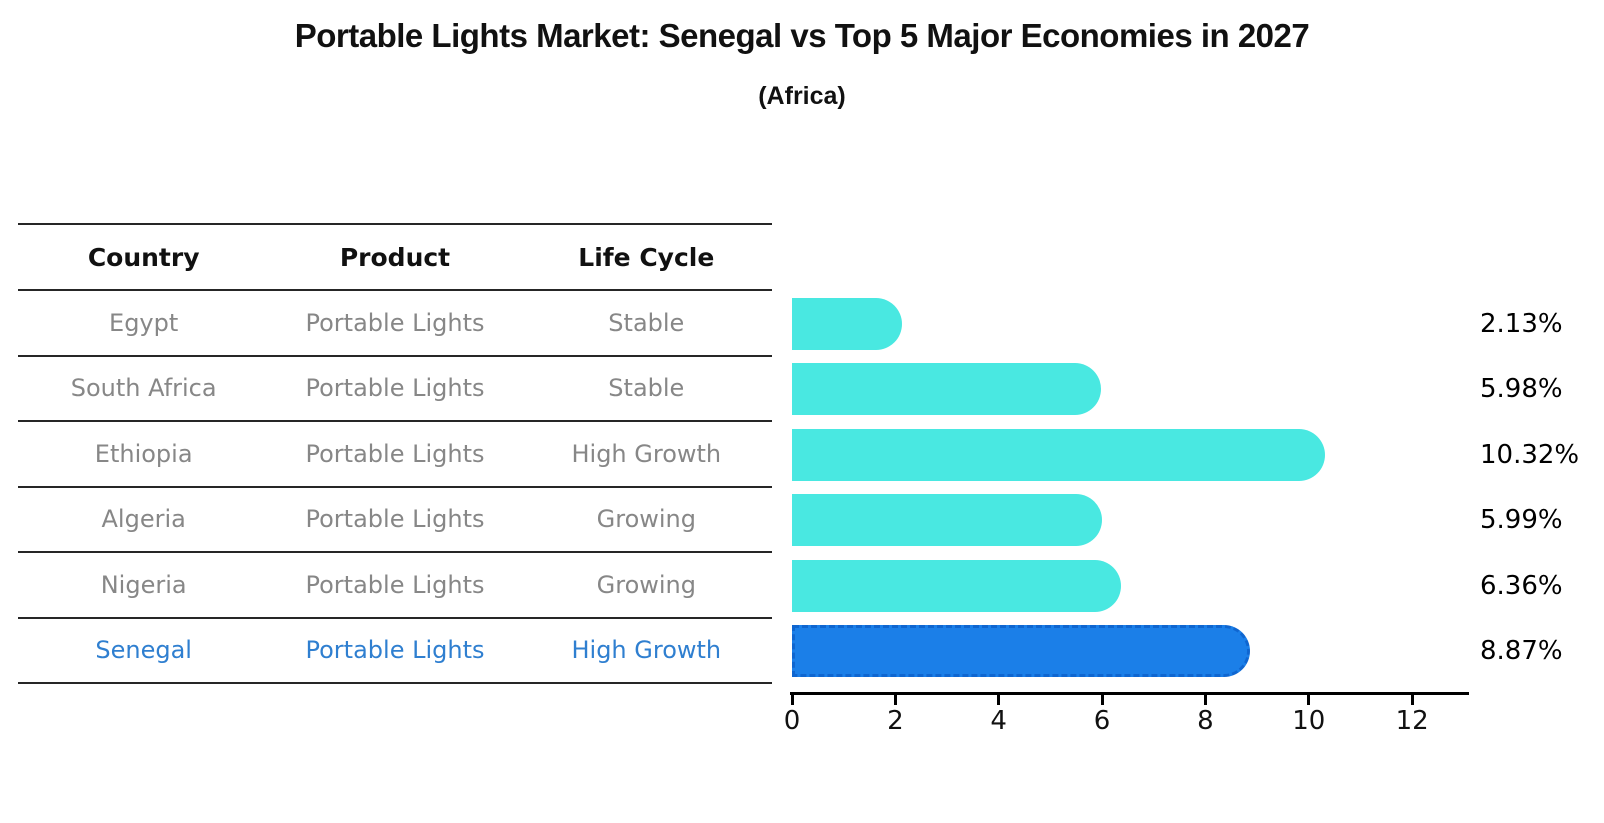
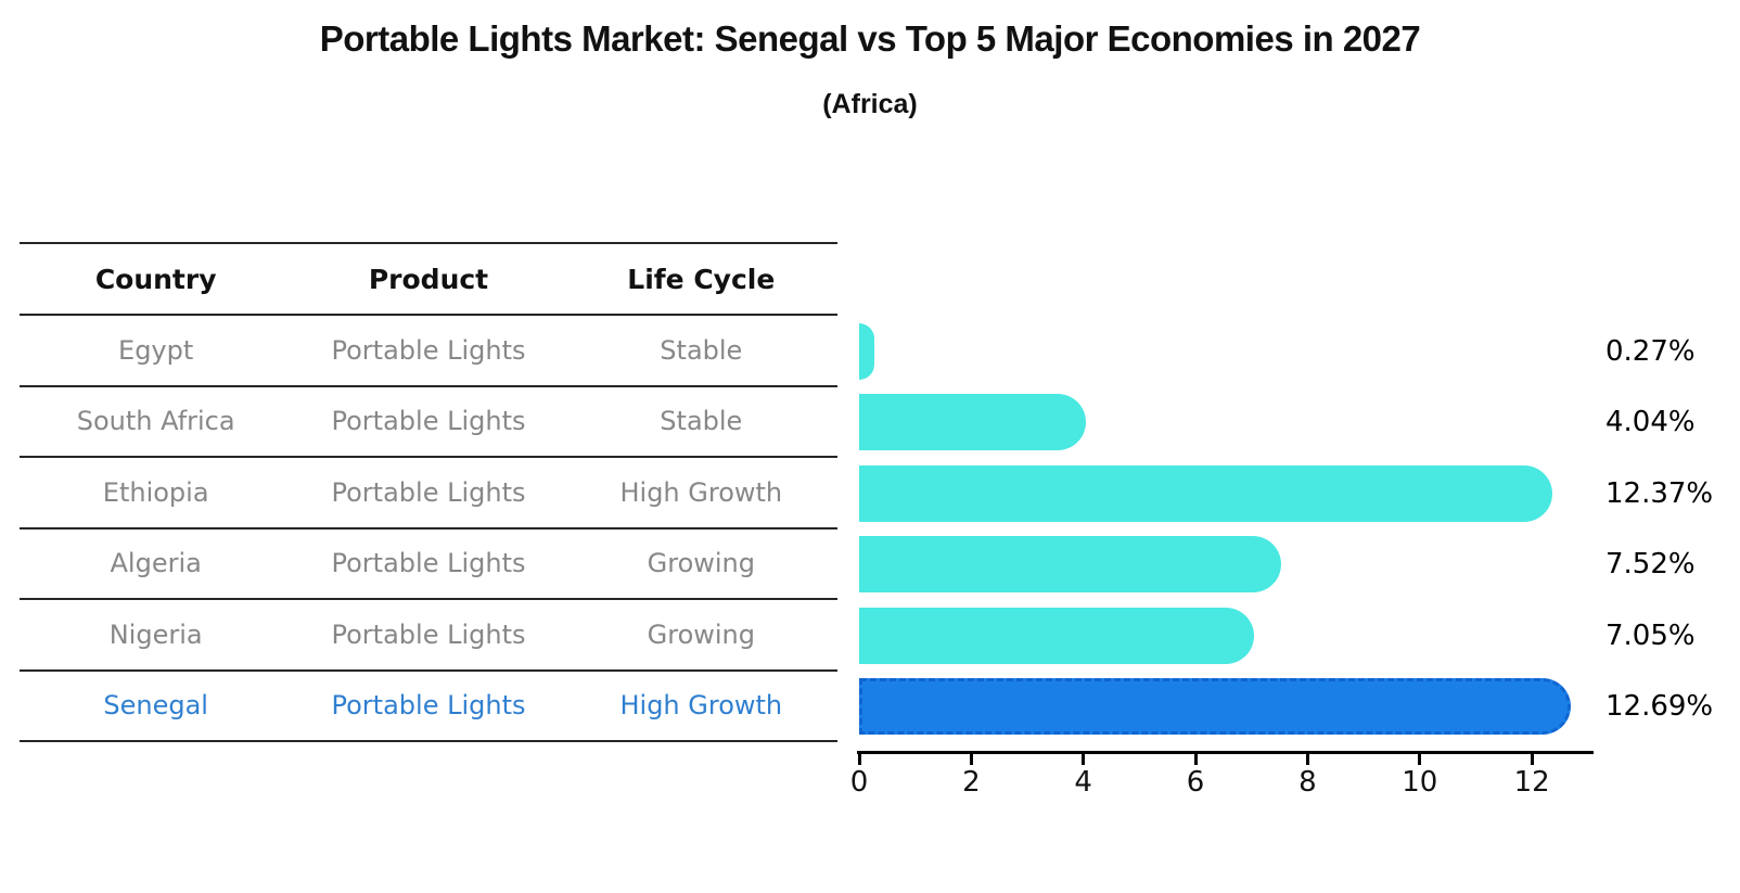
Egypt: 2.13% -> 0.27%
South Africa: 5.98% -> 4.04%
Ethiopia: 10.32% -> 12.37%
Algeria: 5.99% -> 7.52%
Nigeria: 6.36% -> 7.05%
Senegal: 8.87% -> 12.69%
